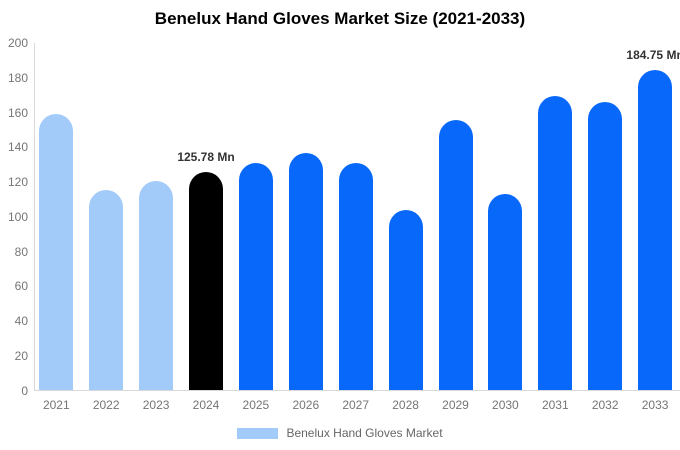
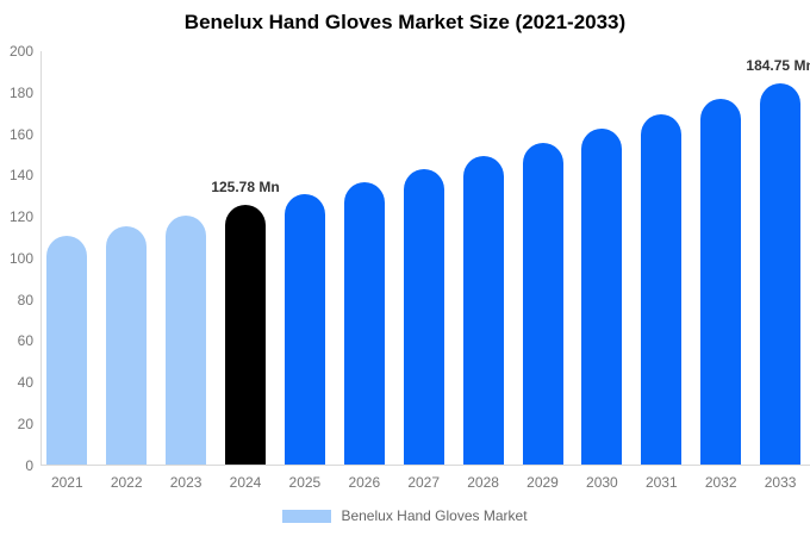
2021: 159 -> 111
2027: 131 -> 143
2028: 104 -> 149
2030: 113 -> 163
2032: 166 -> 177
